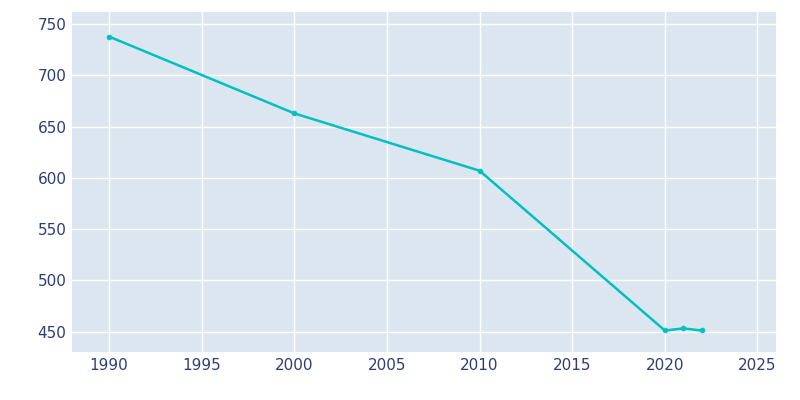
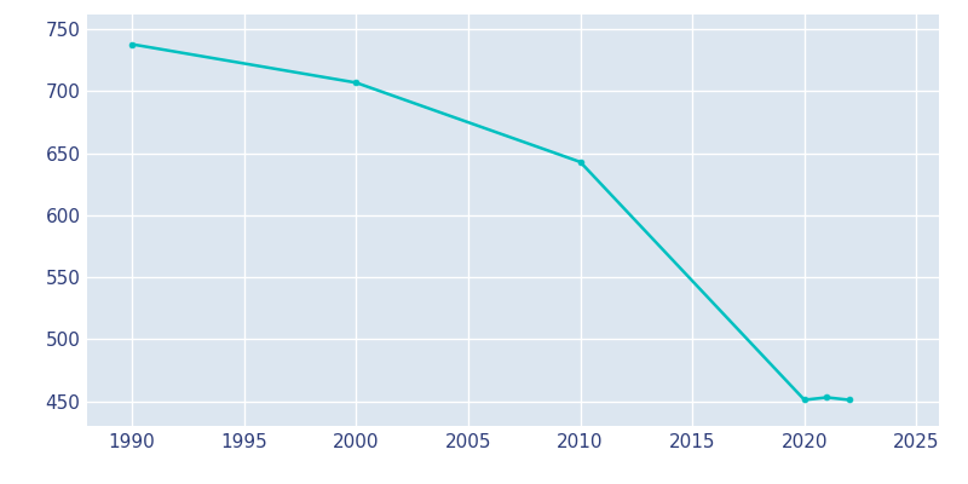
2000: 663 -> 707
2010: 607 -> 643
